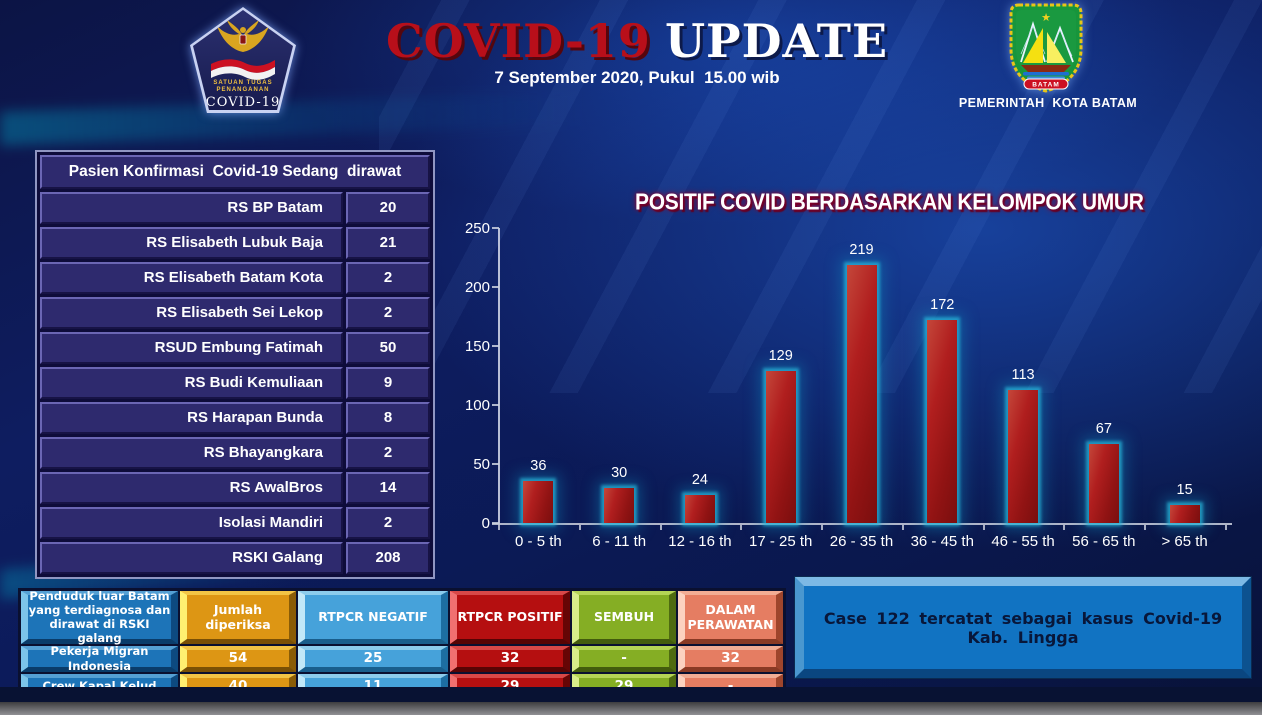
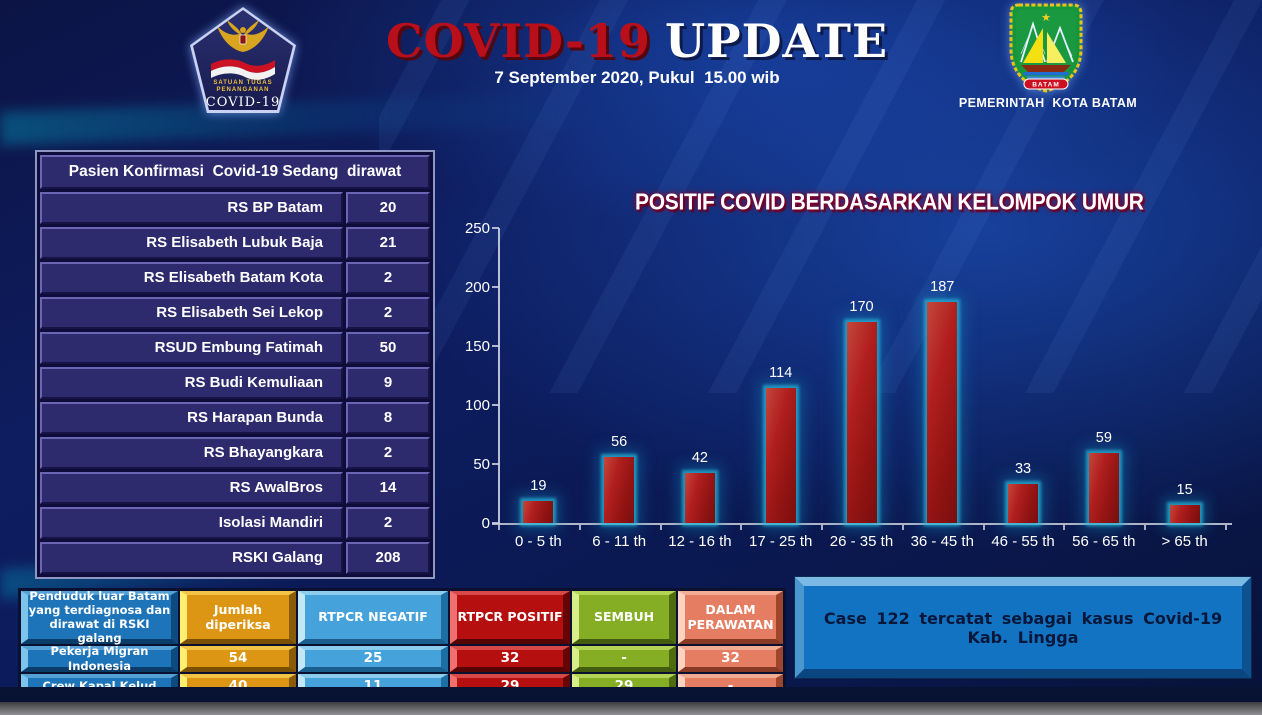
0 - 5 th: 36 -> 19
6 - 11 th: 30 -> 56
12 - 16 th: 24 -> 42
17 - 25 th: 129 -> 114
26 - 35 th: 219 -> 170
36 - 45 th: 172 -> 187
46 - 55 th: 113 -> 33
56 - 65 th: 67 -> 59
